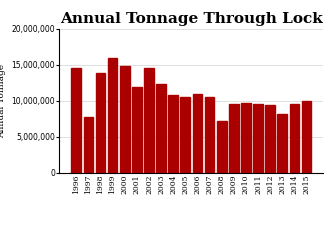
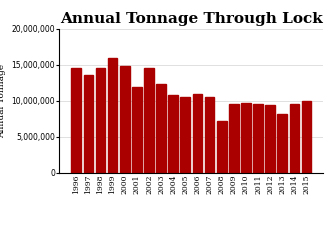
1997: 7,800,000 -> 13,600,000
1998: 13,800,000 -> 14,500,000
